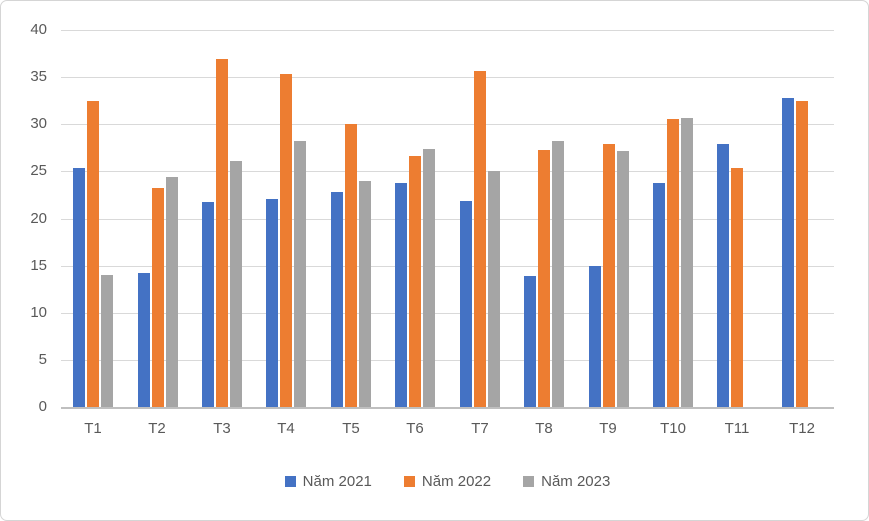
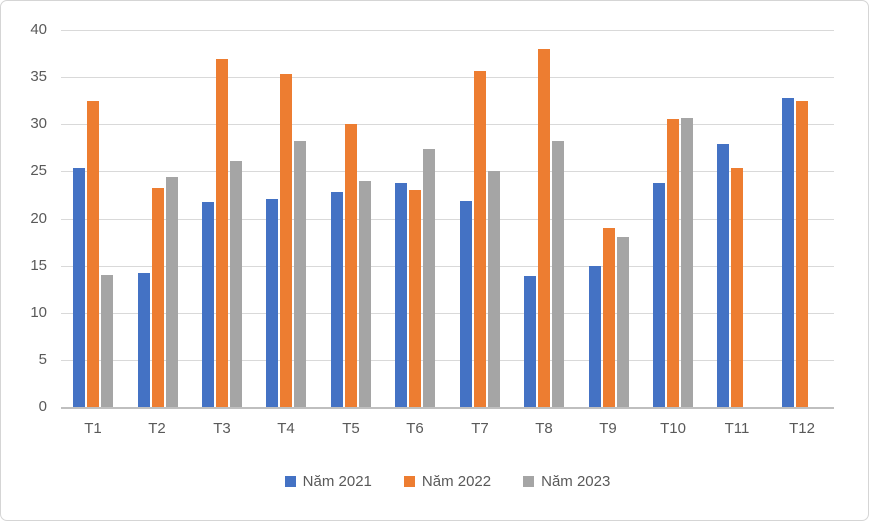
Năm 2022/T6: 27 -> 23
Năm 2022/T8: 27 -> 38
Năm 2022/T9: 28 -> 19
Năm 2023/T9: 27 -> 18
